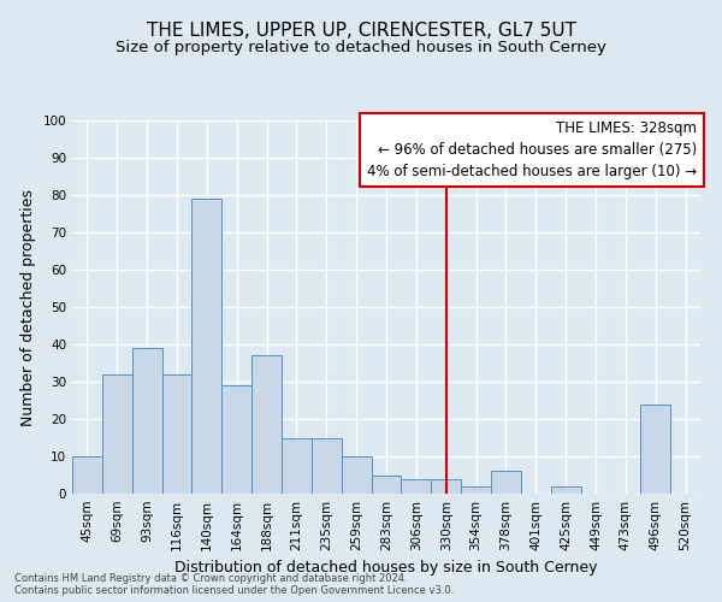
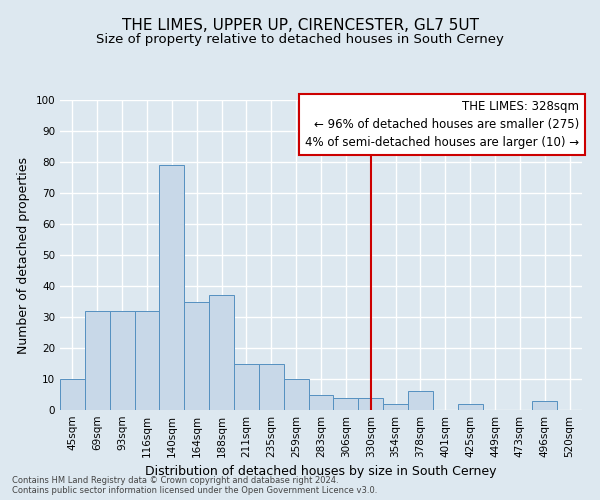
93sqm: 39 -> 32
164sqm: 29 -> 35
496sqm: 24 -> 3
